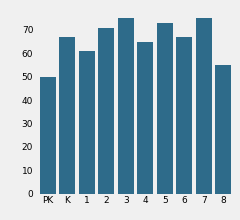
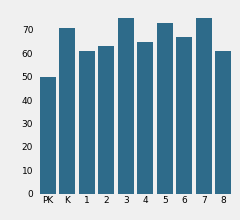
K: 67 -> 71
2: 71 -> 63
8: 55 -> 61
